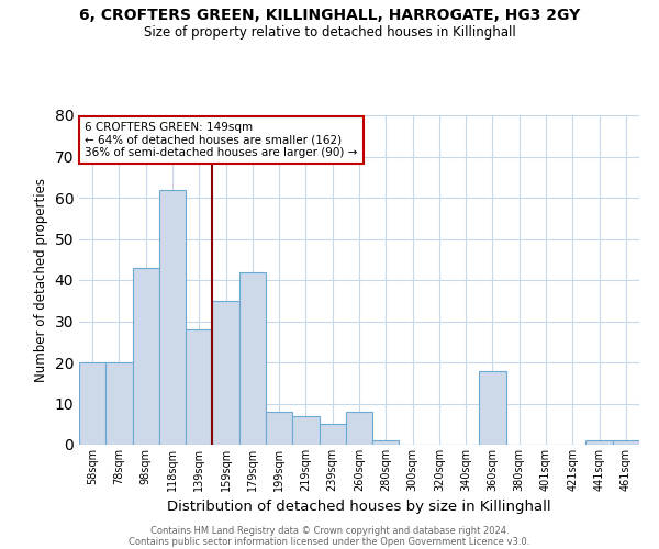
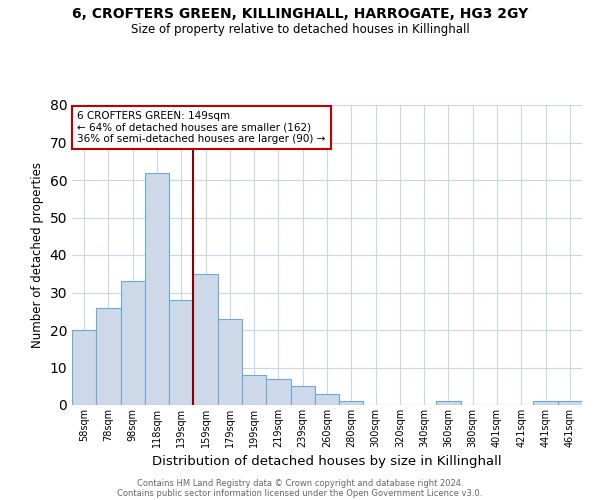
78sqm: 20 -> 26
98sqm: 43 -> 33
179sqm: 42 -> 23
260sqm: 8 -> 3
360sqm: 18 -> 1
